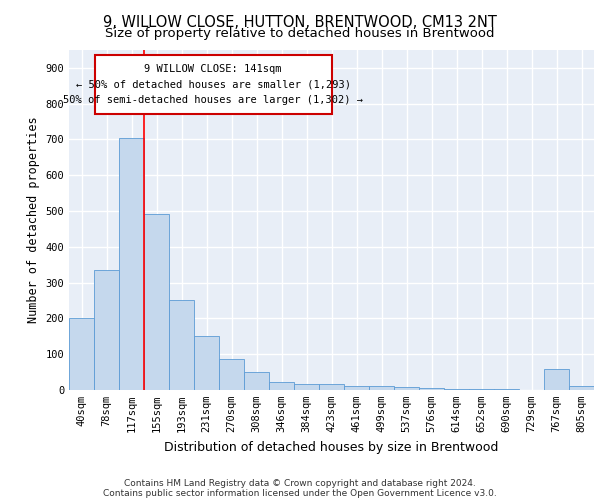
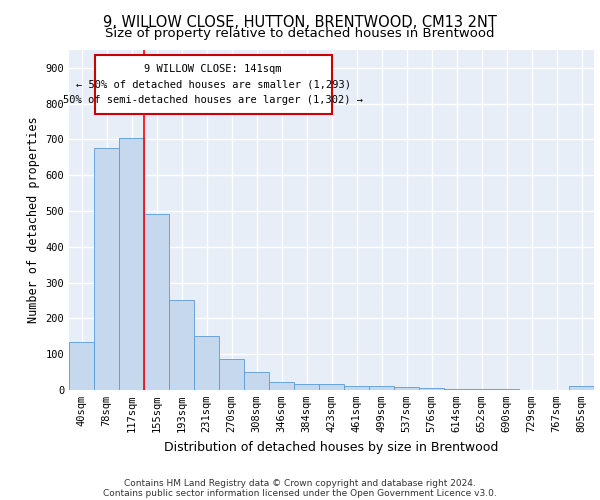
40sqm: 200 -> 135
78sqm: 335 -> 675
767sqm: 60 -> 1
